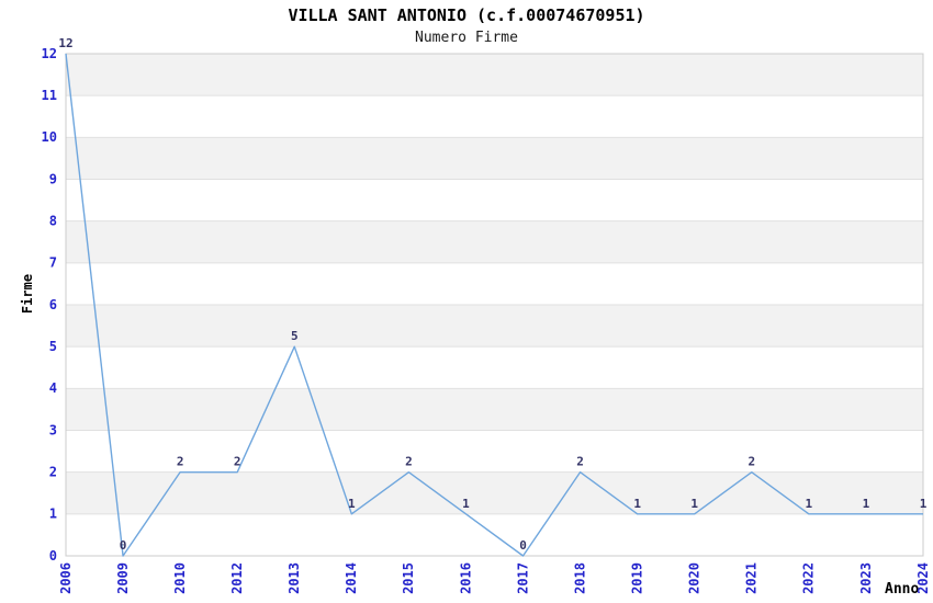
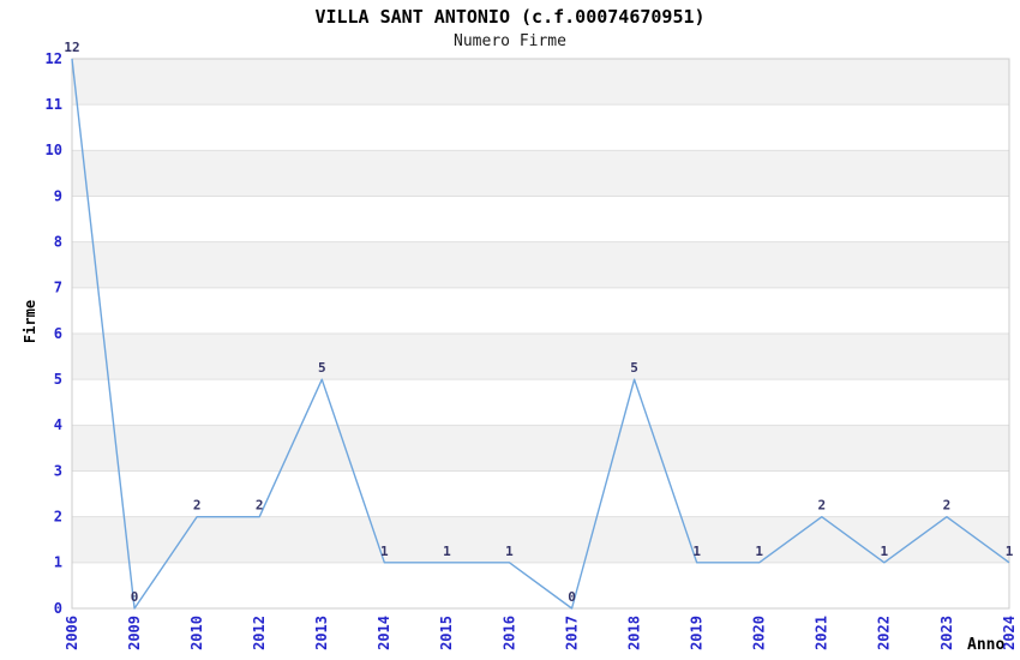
2015: 2 -> 1
2018: 2 -> 5
2023: 1 -> 2
